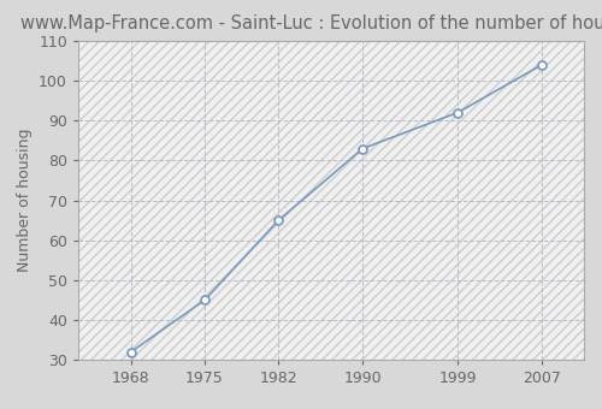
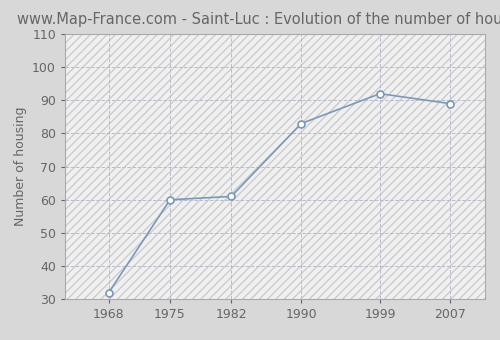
1975: 45 -> 60
1982: 65 -> 61
2007: 104 -> 89
